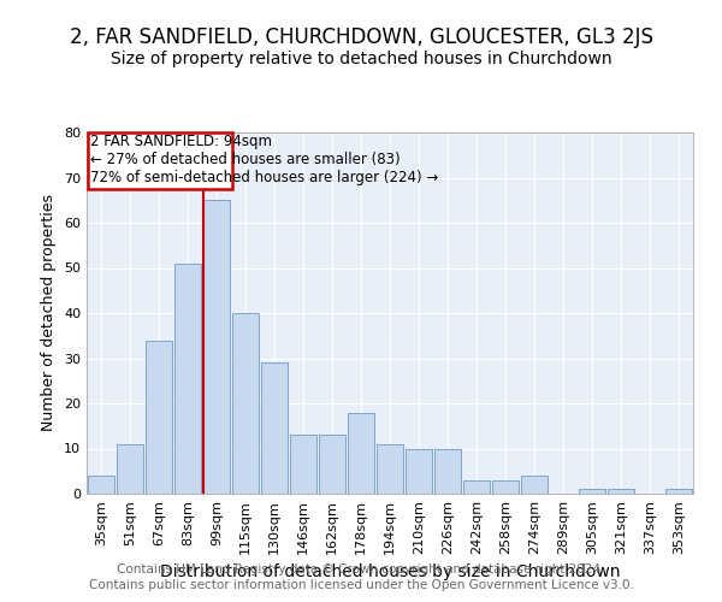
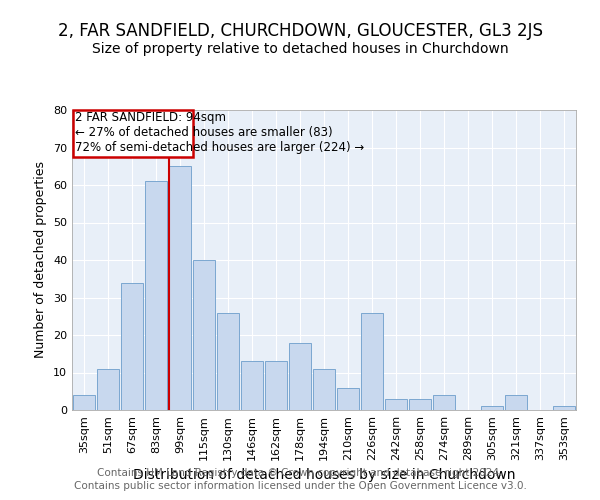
83sqm: 51 -> 61
130sqm: 29 -> 26
210sqm: 10 -> 6
226sqm: 10 -> 26
321sqm: 1 -> 4
